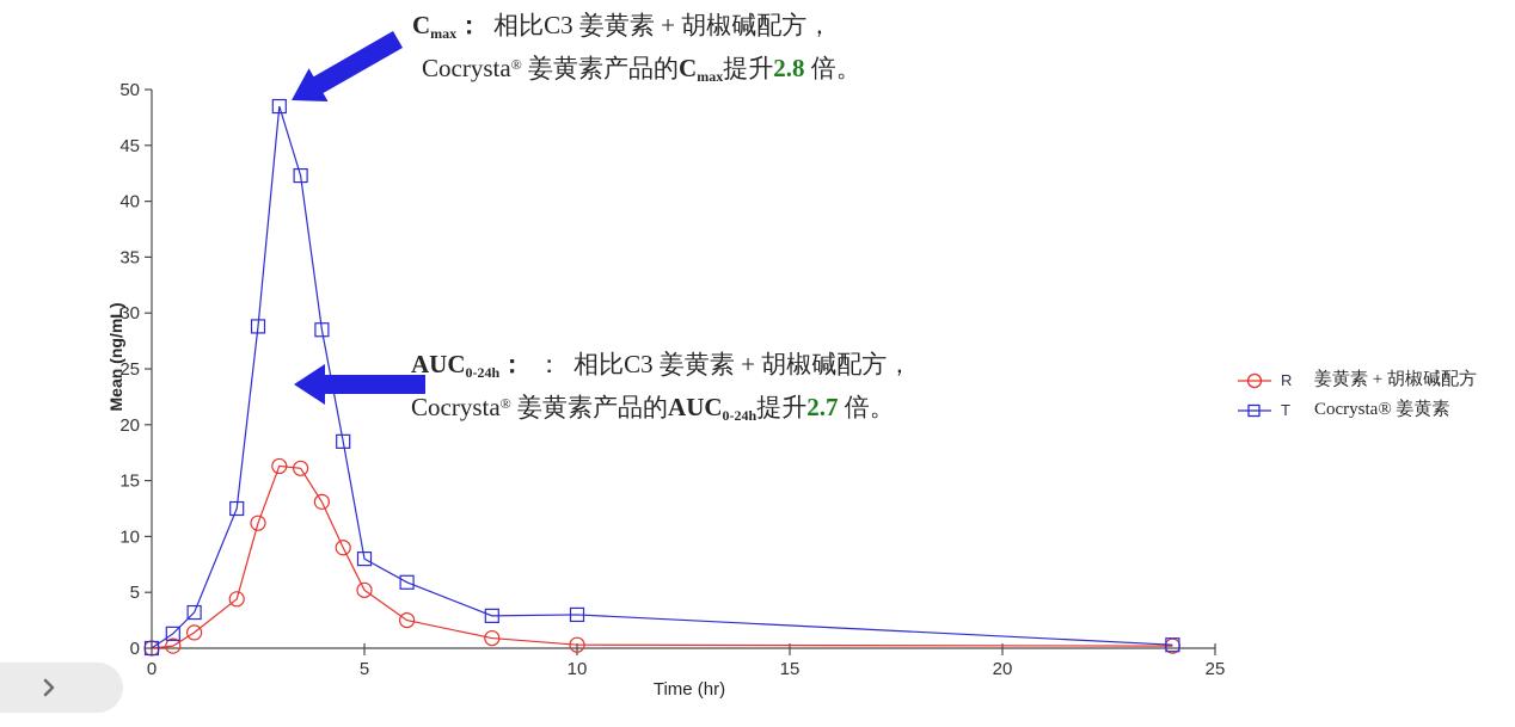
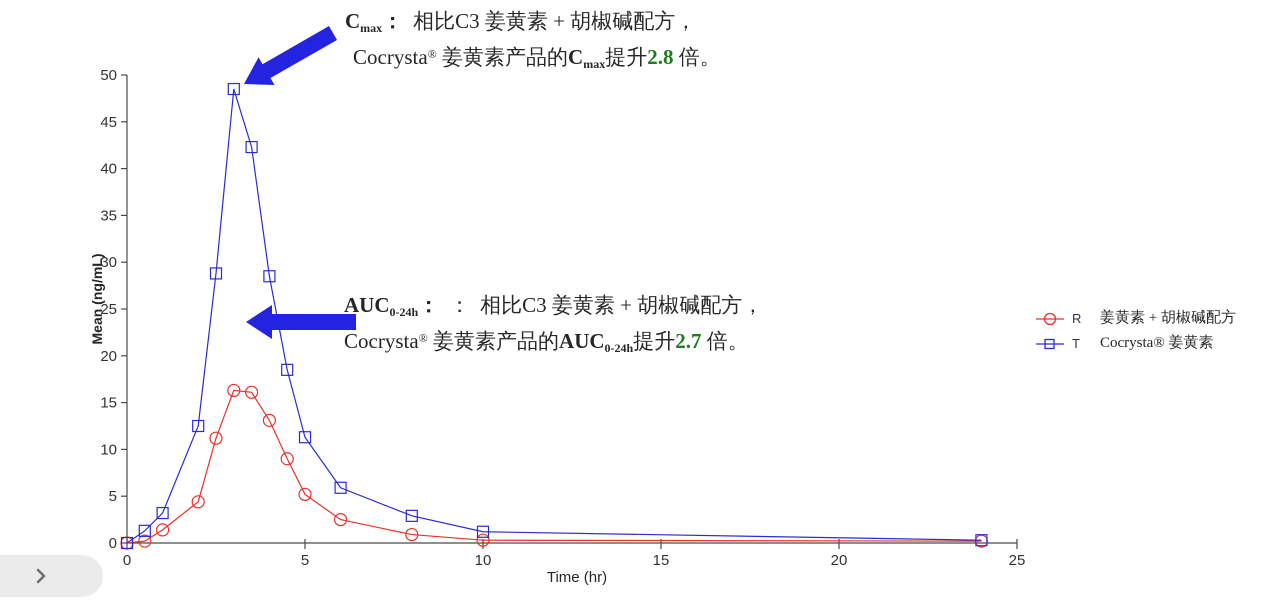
T/5: 8 -> 11
T/10: 3 -> 1
